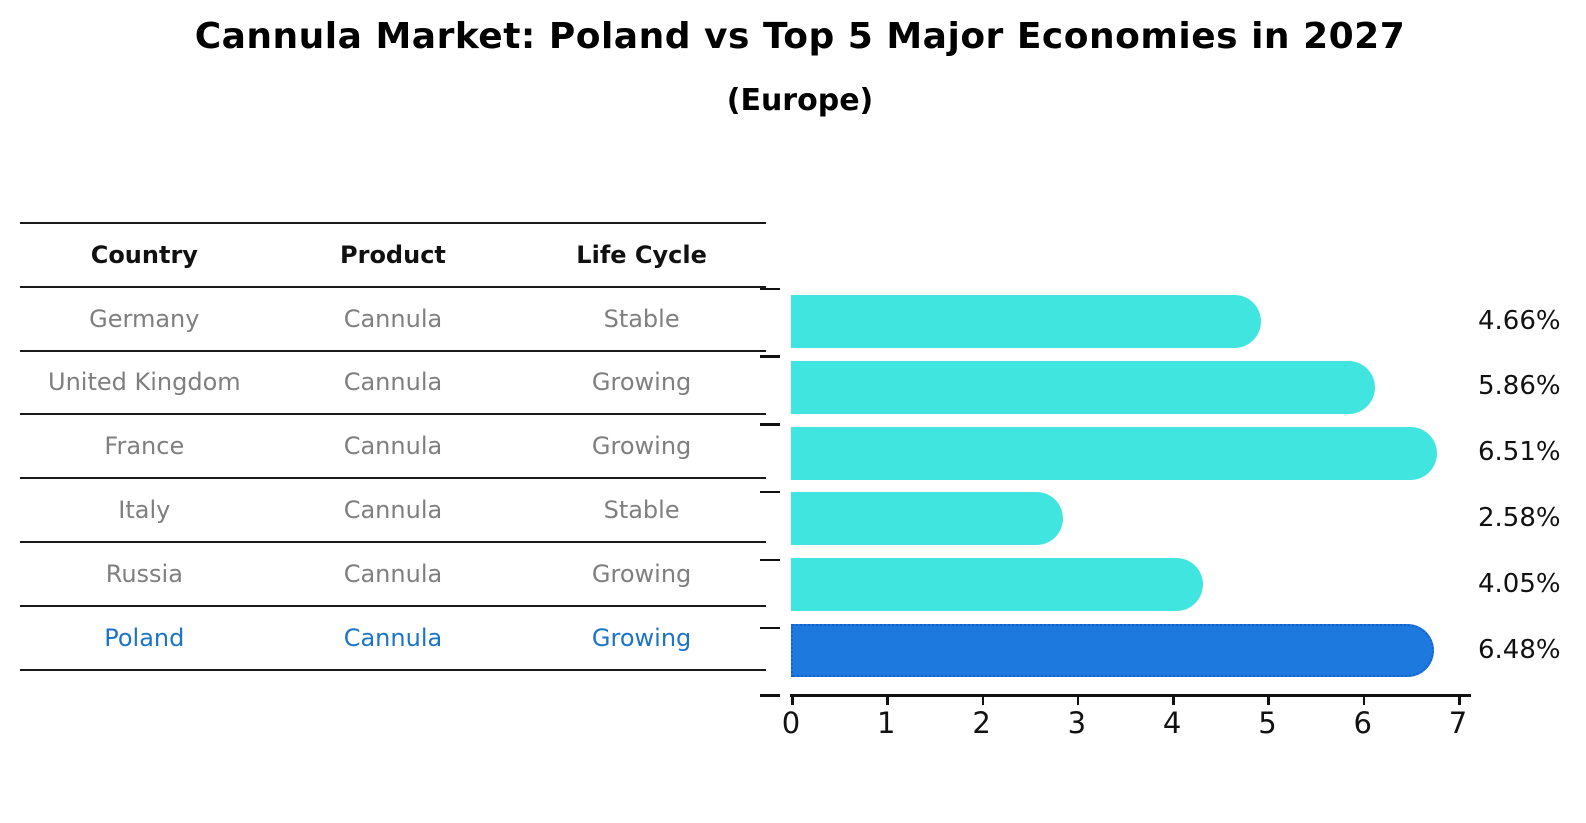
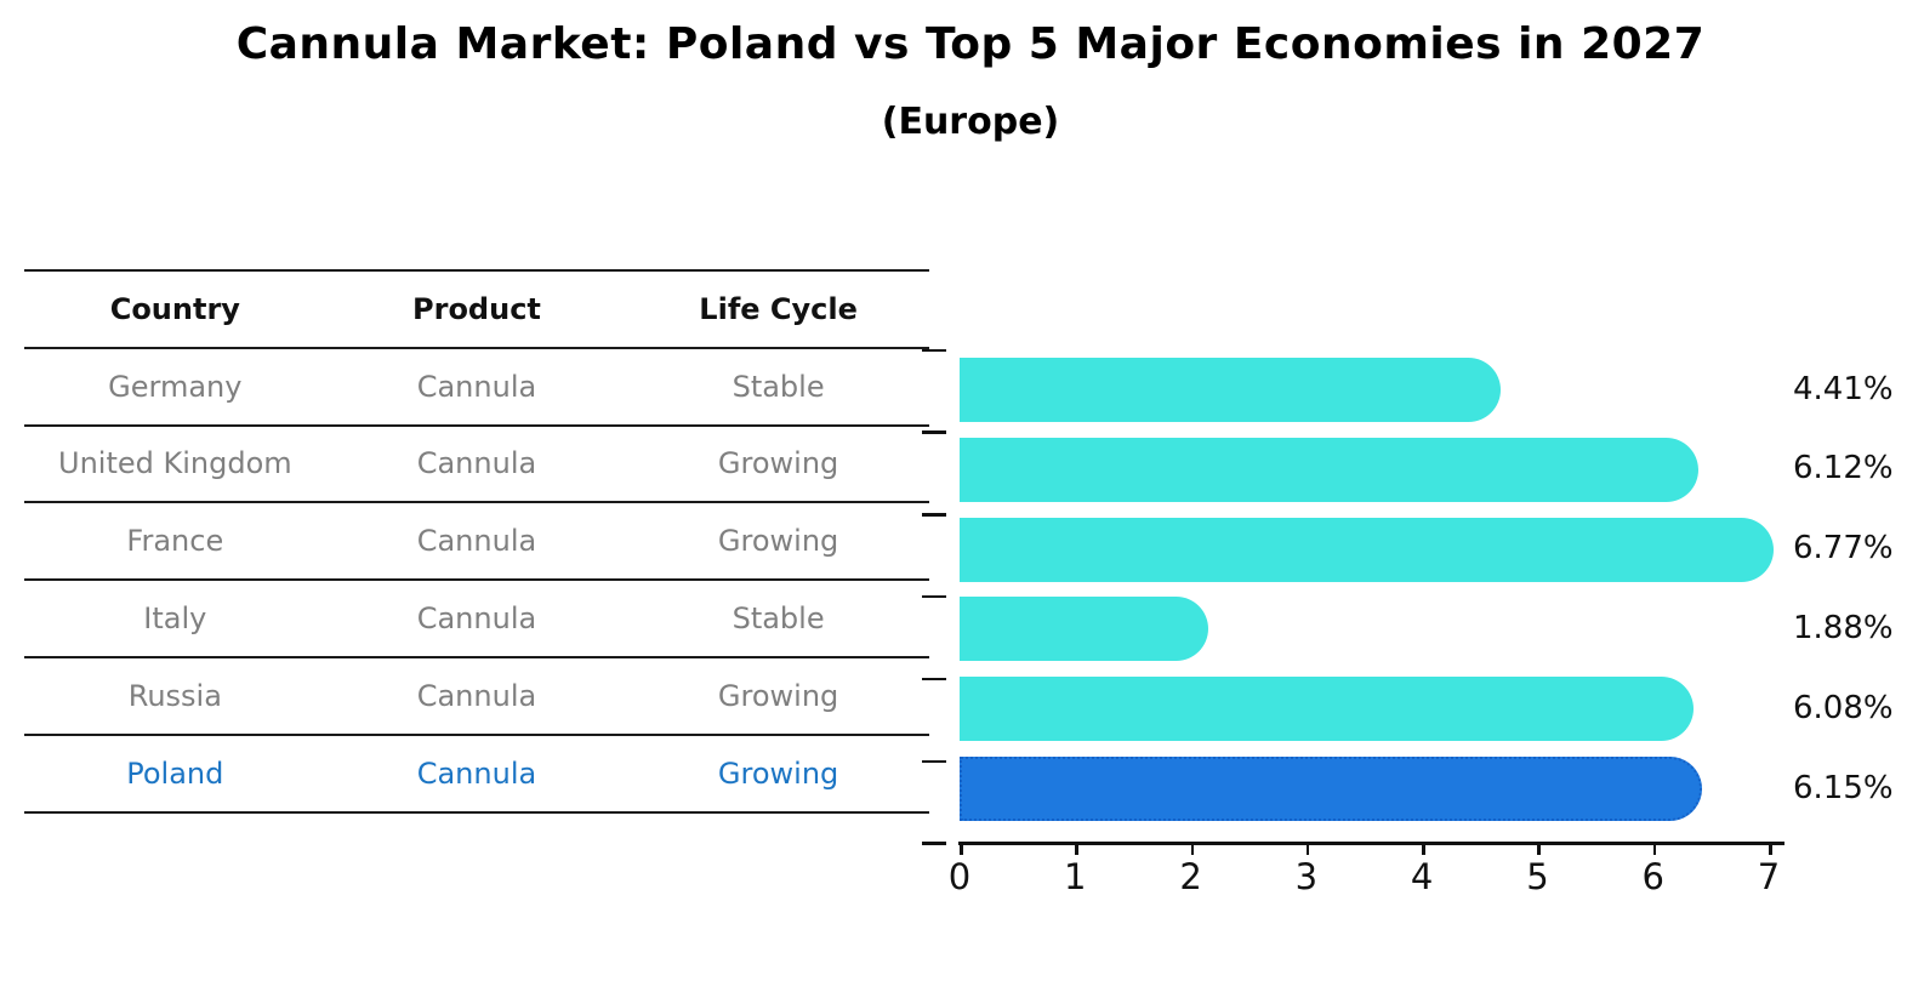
Germany: 4.66% -> 4.41%
United Kingdom: 5.86% -> 6.12%
France: 6.51% -> 6.77%
Italy: 2.58% -> 1.88%
Russia: 4.05% -> 6.08%
Poland: 6.48% -> 6.15%
